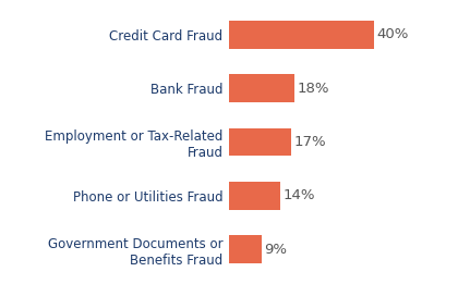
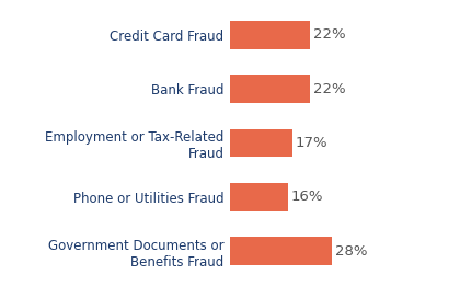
Credit Card Fraud: 40% -> 22%
Bank Fraud: 18% -> 22%
Phone or Utilities Fraud: 14% -> 16%
Government Documents or Benefits Fraud: 9% -> 28%
